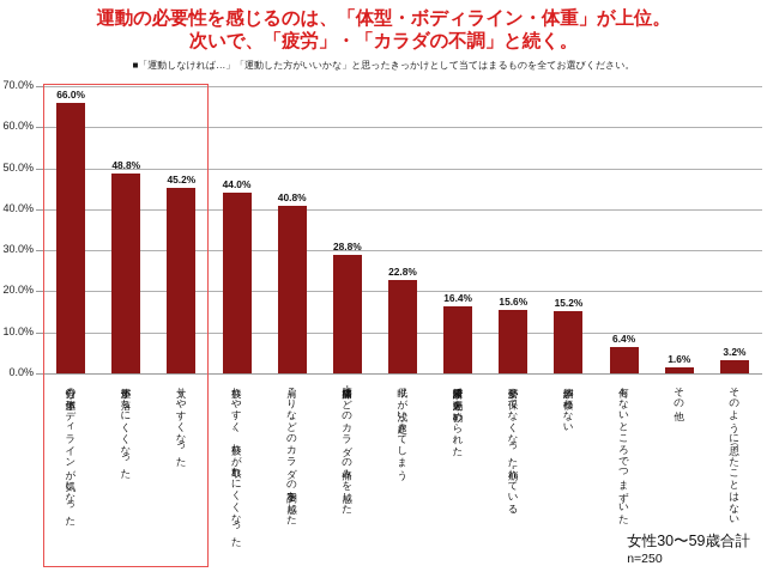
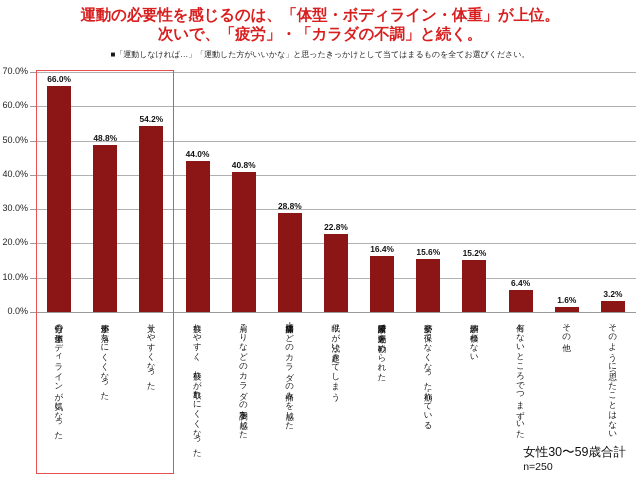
太りやすくなった: 45.2% -> 54.2%
